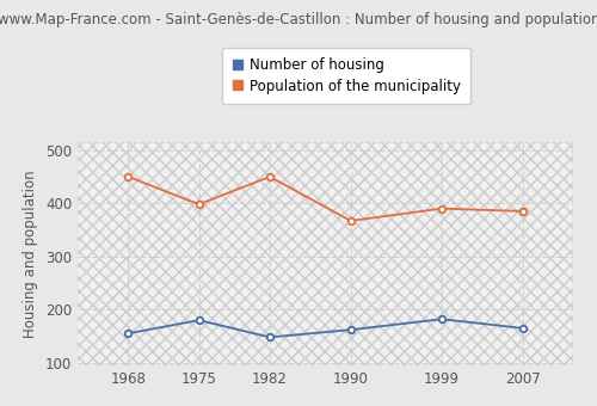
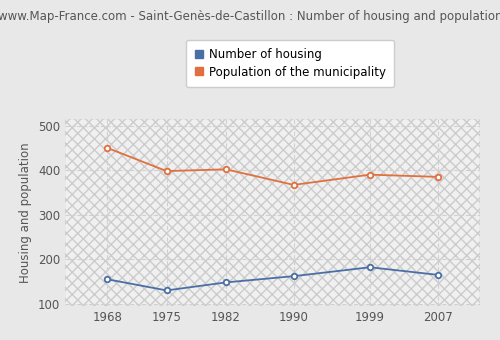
Number of housing/1975: 180 -> 130
Population of the municipality/1982: 450 -> 402
